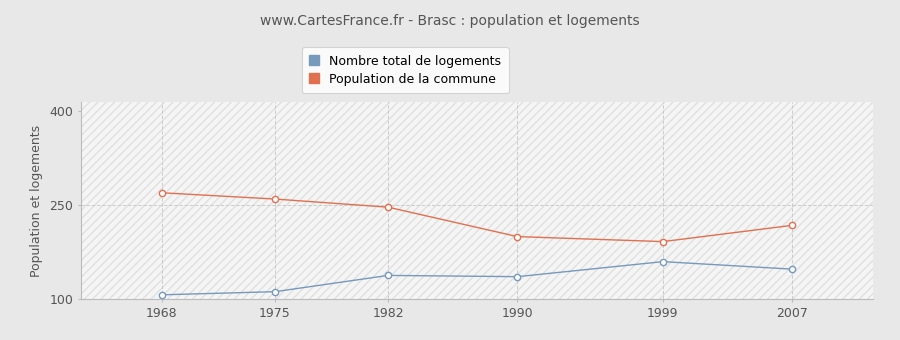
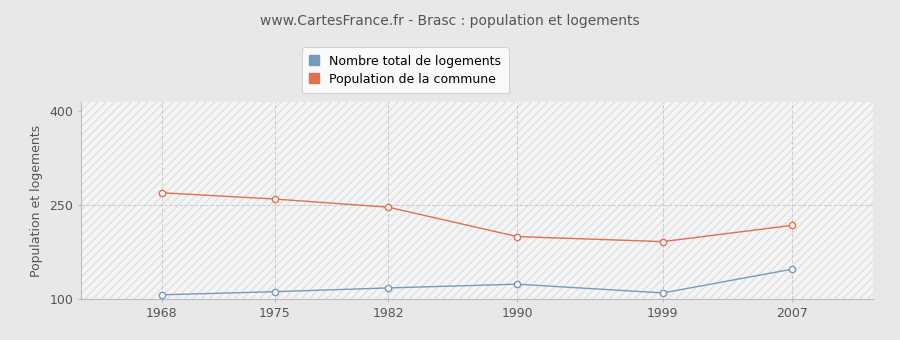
Nombre total de logements/1982: 138 -> 118
Nombre total de logements/1990: 136 -> 124
Nombre total de logements/1999: 160 -> 110
